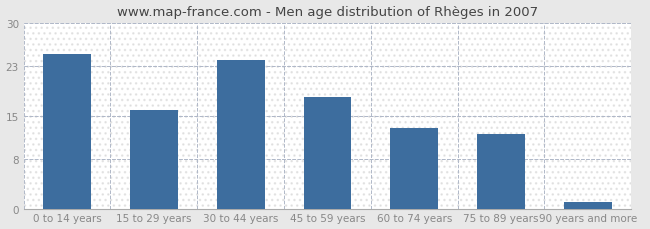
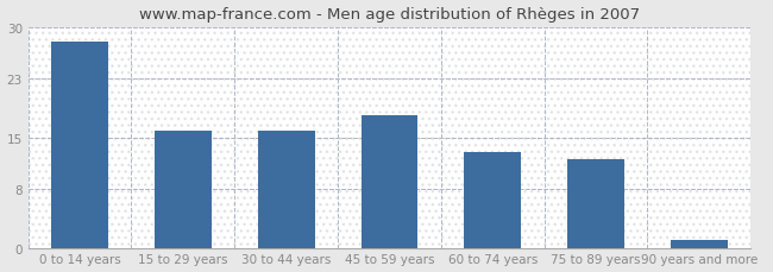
0 to 14 years: 25 -> 28
30 to 44 years: 24 -> 16
